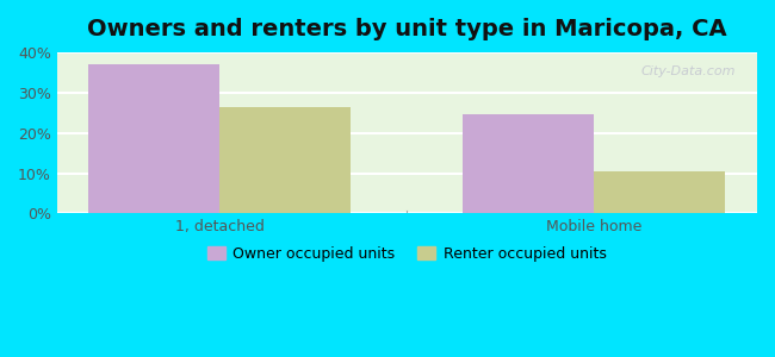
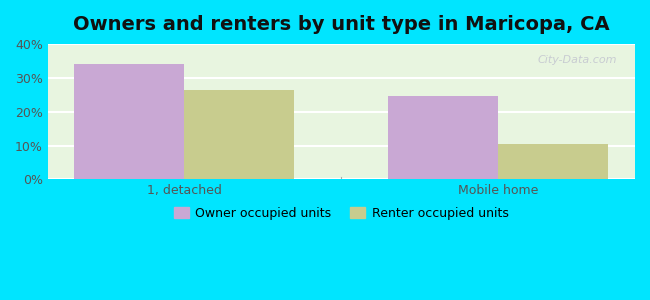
Owner occupied units/1, detached: 37.0% -> 34.0%
